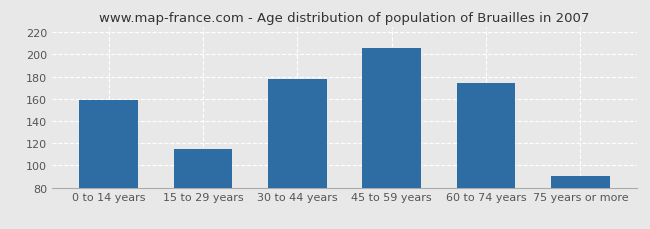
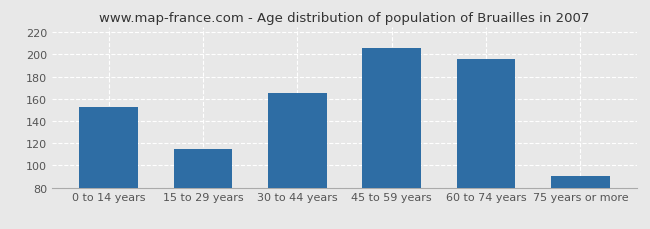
0 to 14 years: 159 -> 153
30 to 44 years: 178 -> 165
60 to 74 years: 174 -> 196
